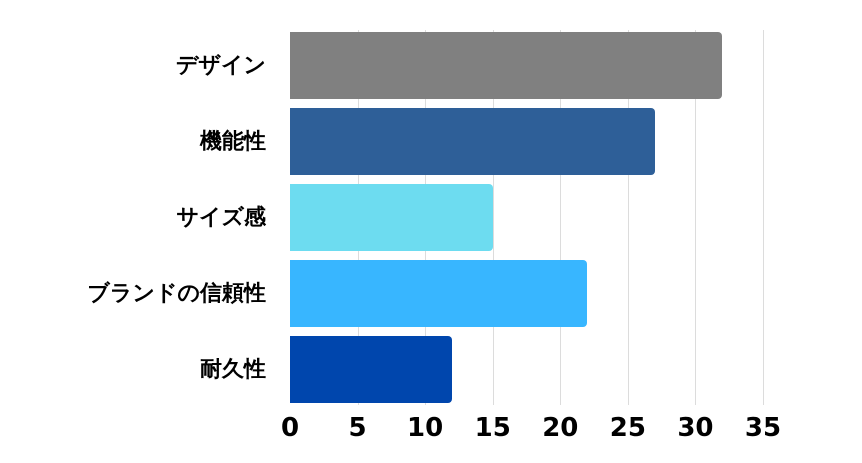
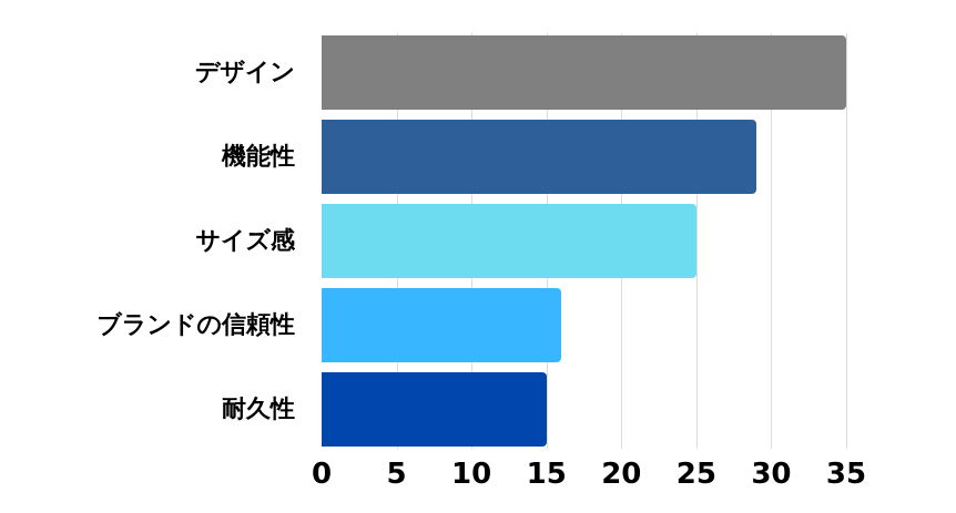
デザイン: 32 -> 35
機能性: 27 -> 29
サイズ感: 15 -> 25
ブランドの信頼性: 22 -> 16
耐久性: 12 -> 15
